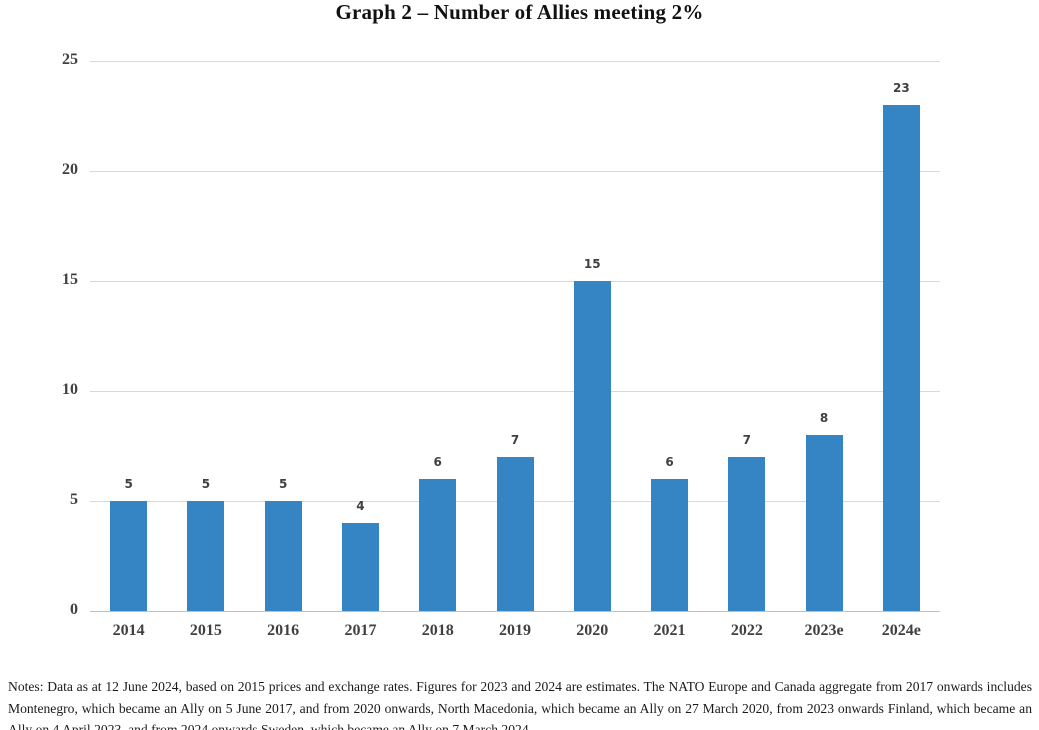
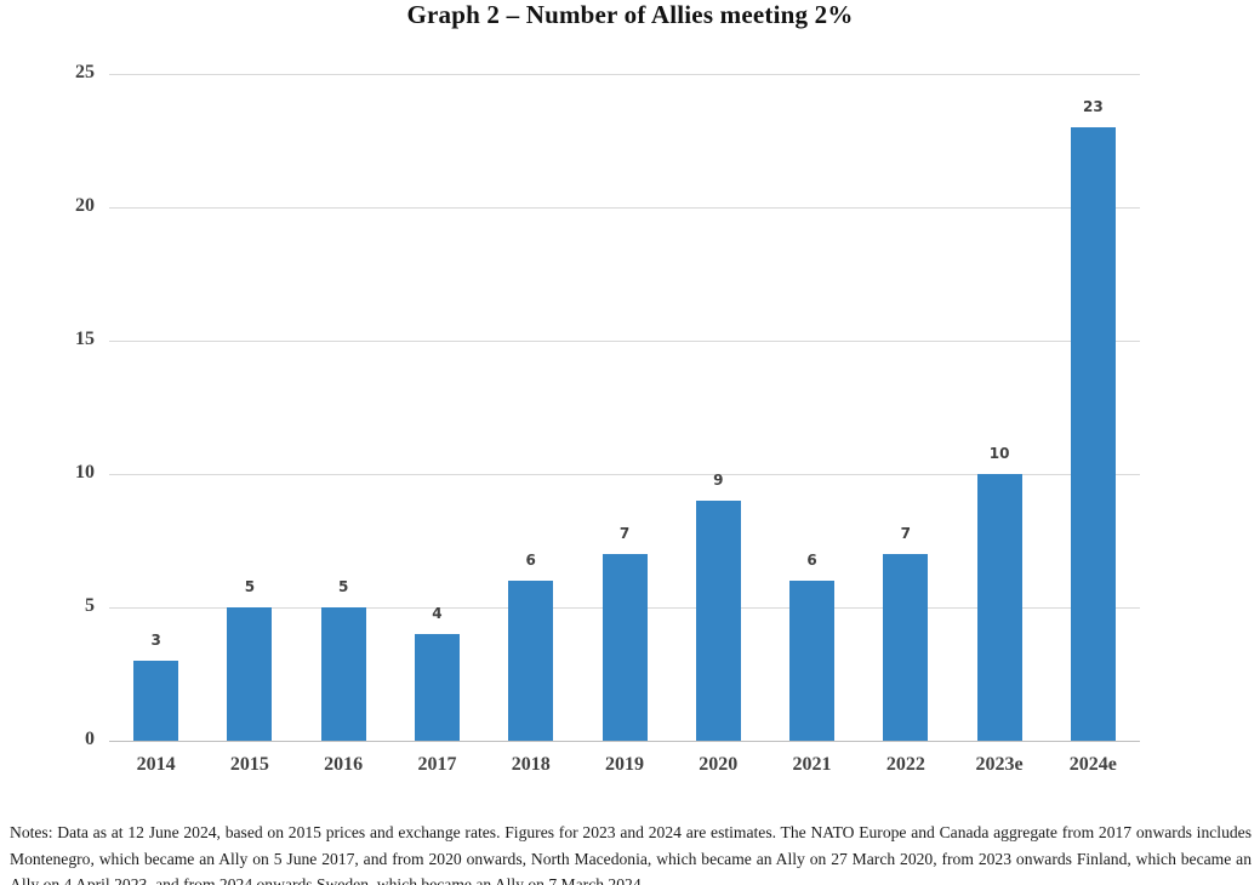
2014: 5 -> 3
2020: 15 -> 9
2023e: 8 -> 10
